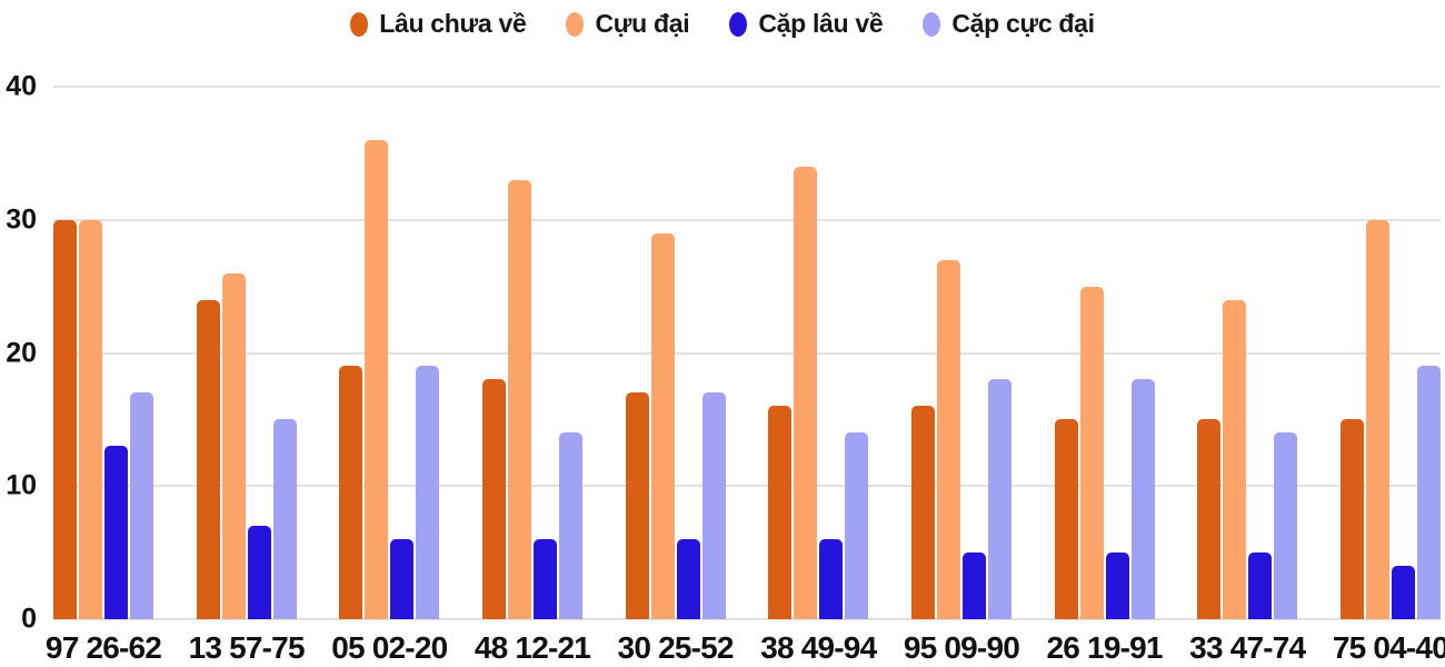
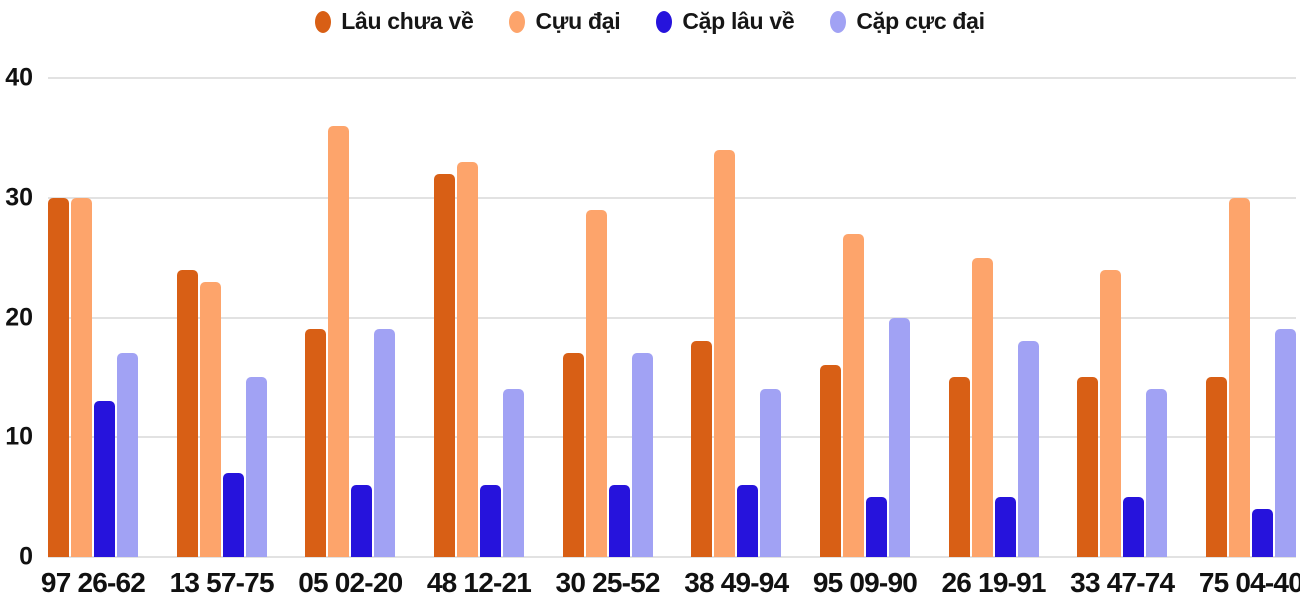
Cựu đại/13 57-75: 26 -> 23
Lâu chưa về/48 12-21: 18 -> 32
Lâu chưa về/38 49-94: 16 -> 18
Cặp cực đại/95 09-90: 18 -> 20
